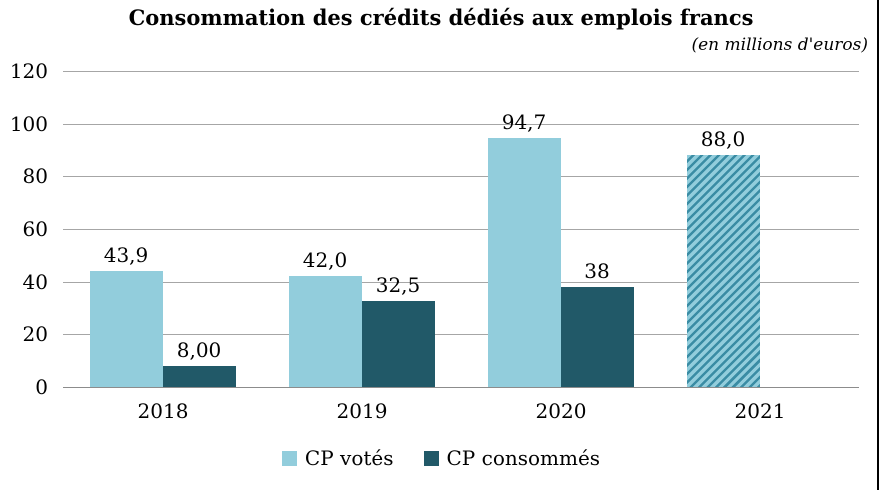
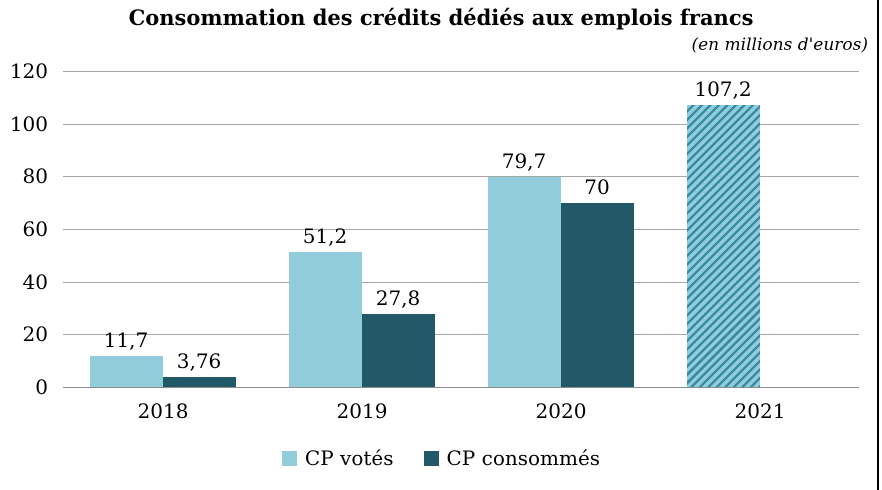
CP votés/2018: 43,9 -> 11,7
CP consommés/2018: 8,00 -> 3,76
CP votés/2019: 42,0 -> 51,2
CP consommés/2019: 32,5 -> 27,8
CP votés/2020: 94,7 -> 79,7
CP consommés/2020: 38 -> 70
CP votés/2021: 88,0 -> 107,2
